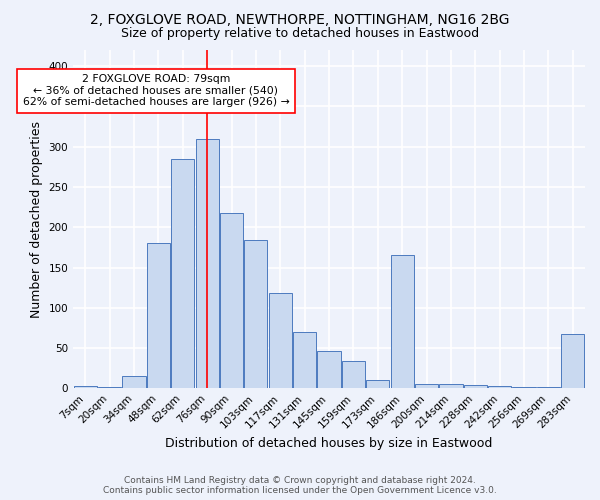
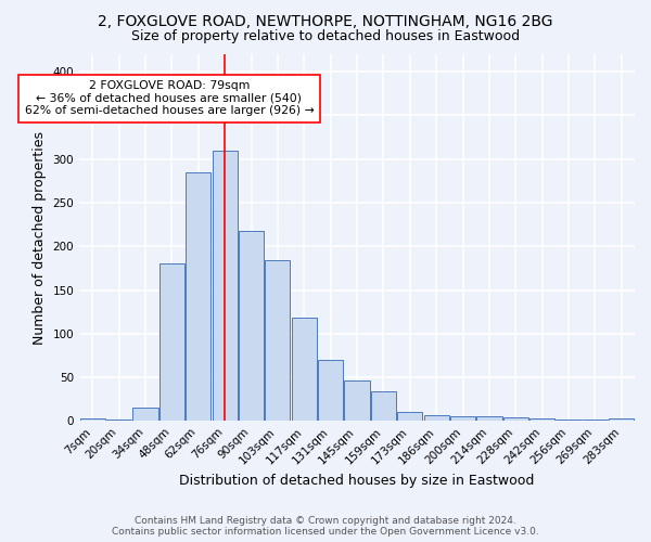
186sqm: 166 -> 7
283sqm: 68 -> 3
